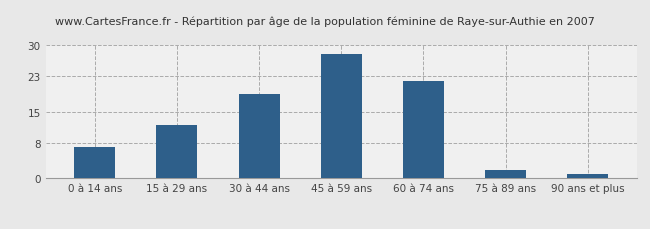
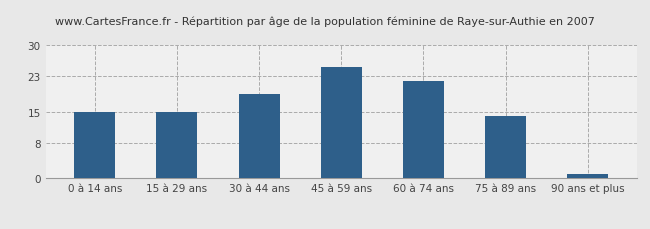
0 à 14 ans: 7 -> 15
15 à 29 ans: 12 -> 15
45 à 59 ans: 28 -> 25
75 à 89 ans: 2 -> 14
